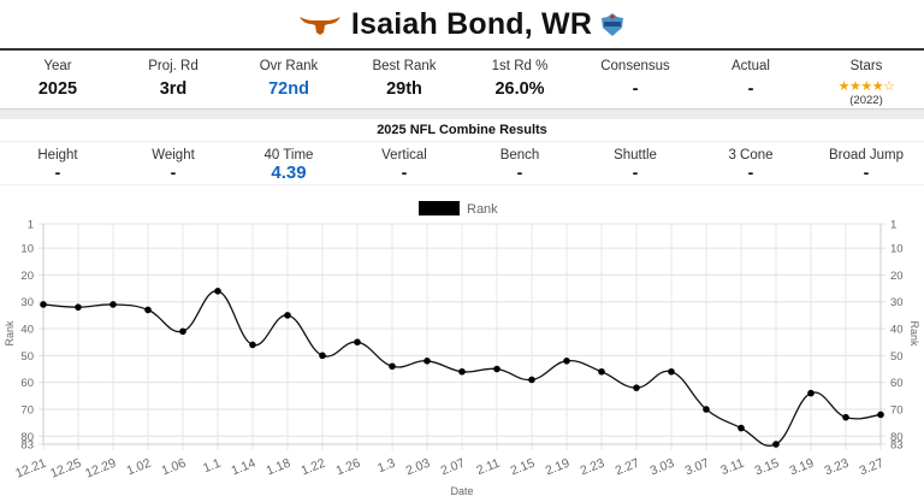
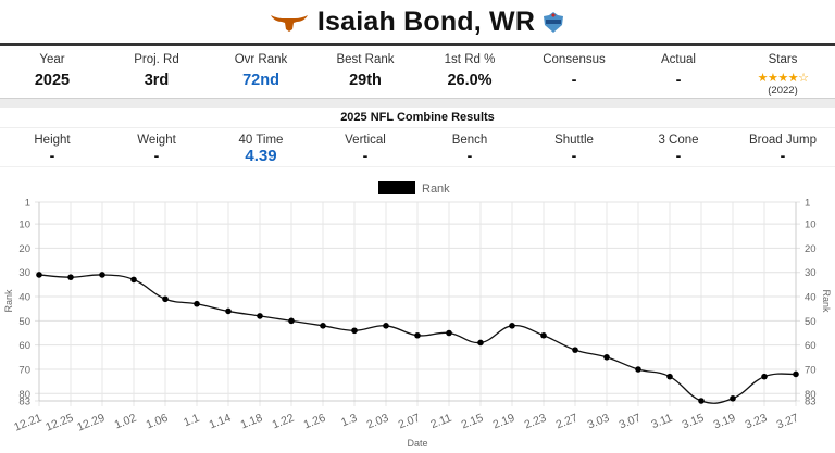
1.1: 26 -> 43
1.18: 35 -> 48
1.26: 45 -> 52
3.03: 56 -> 65
3.11: 77 -> 73
3.19: 64 -> 82
